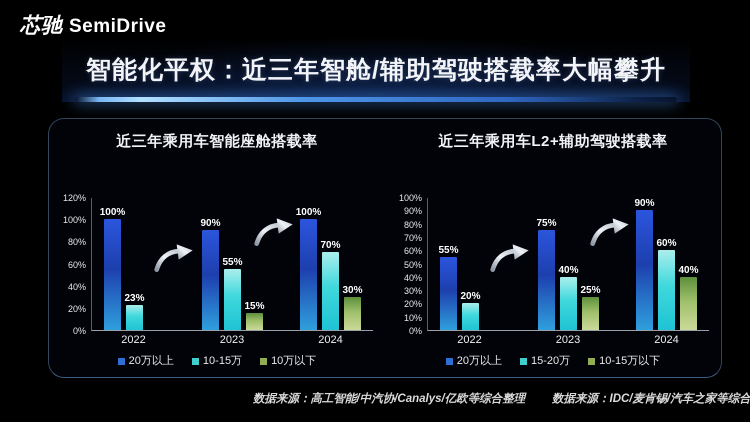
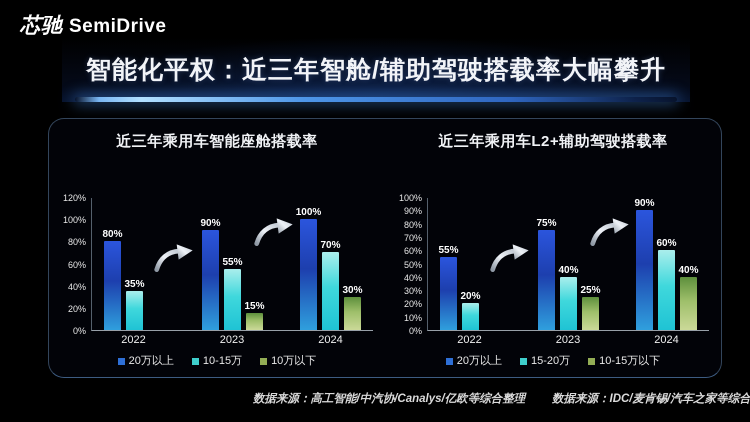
近三年乘用车智能座舱搭载率/20万以上/2022: 100% -> 80%
近三年乘用车智能座舱搭载率/10-15万/2022: 23% -> 35%
